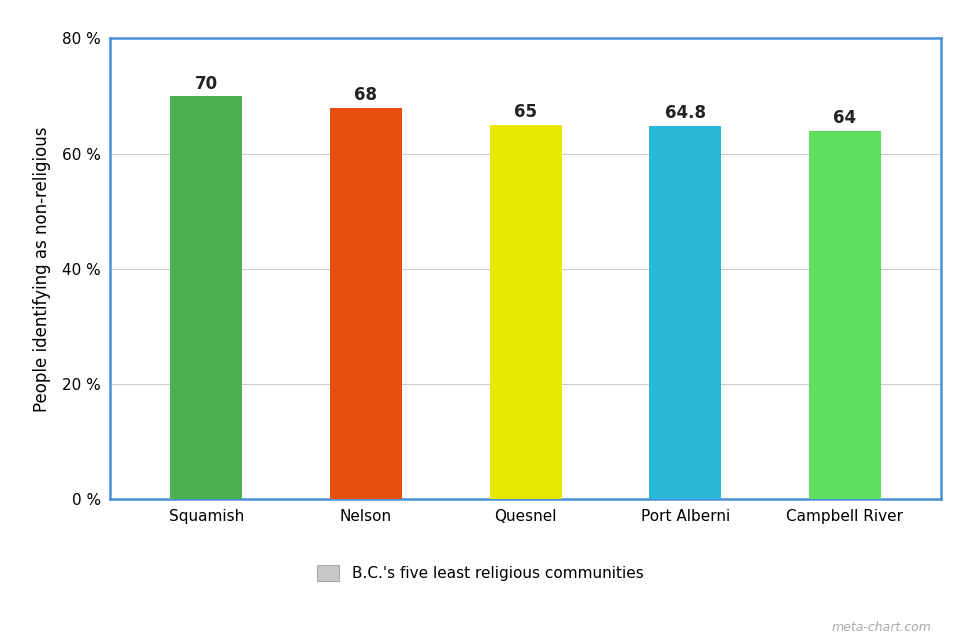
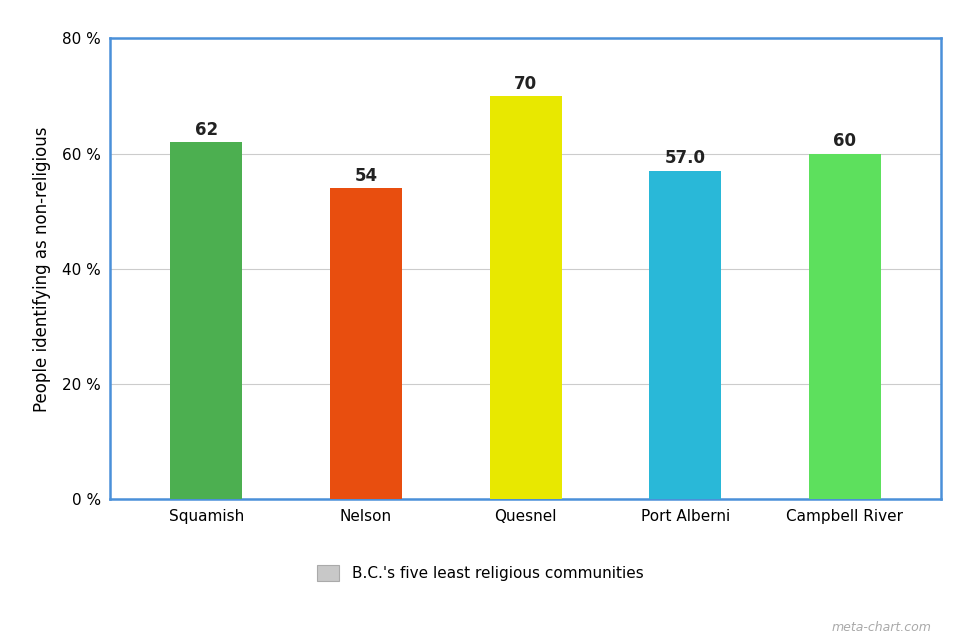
Squamish: 70 -> 62
Nelson: 68 -> 54
Quesnel: 65 -> 70
Port Alberni: 64.8 -> 57.0
Campbell River: 64 -> 60
